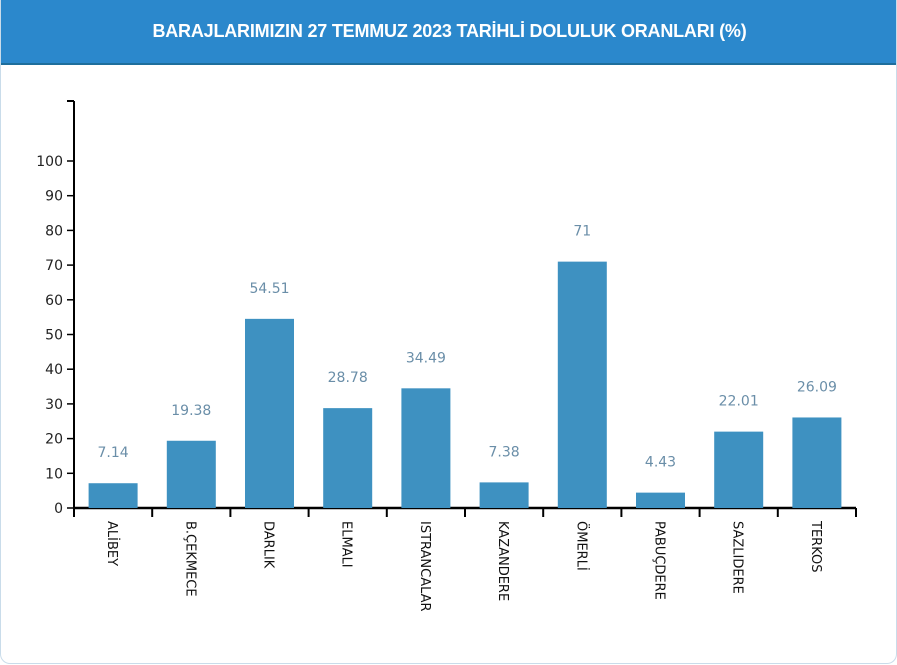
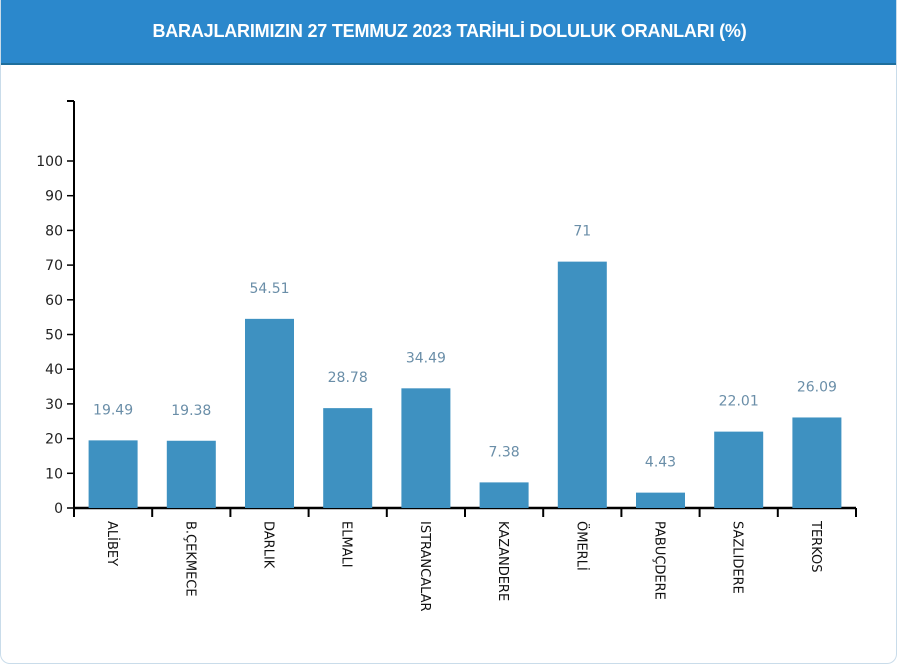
ALİBEY: 7.14 -> 19.49
